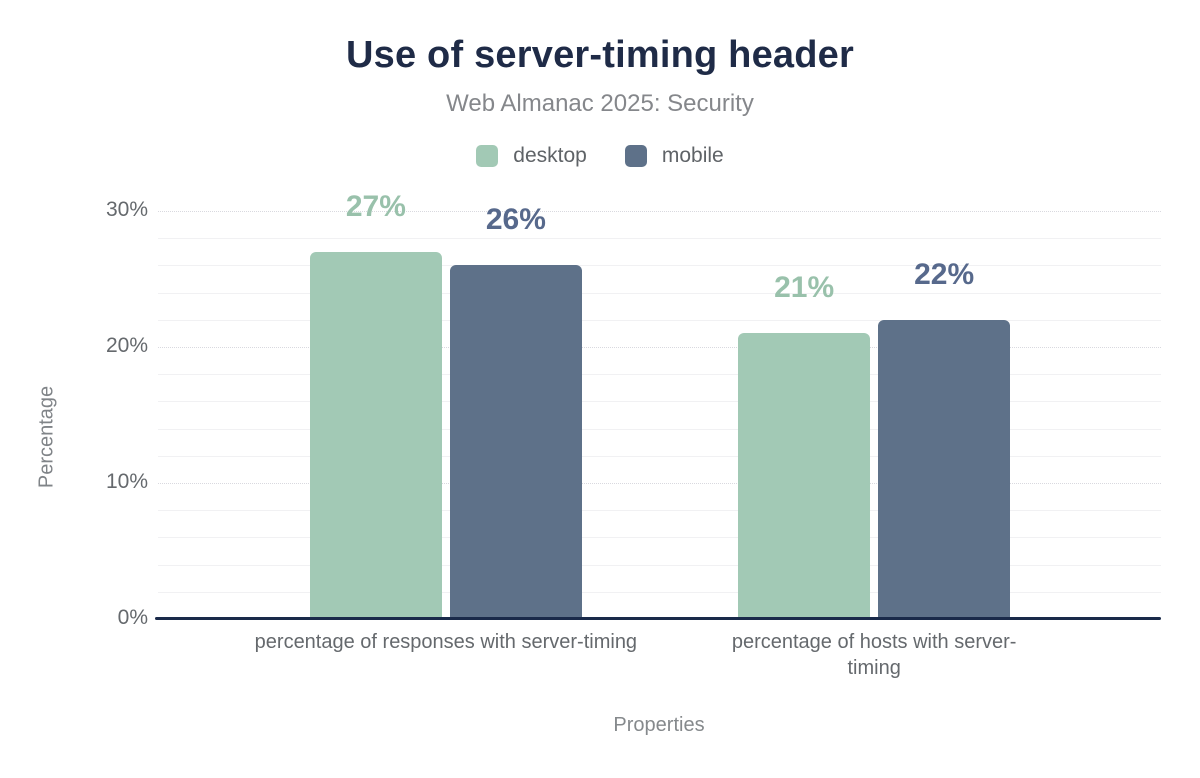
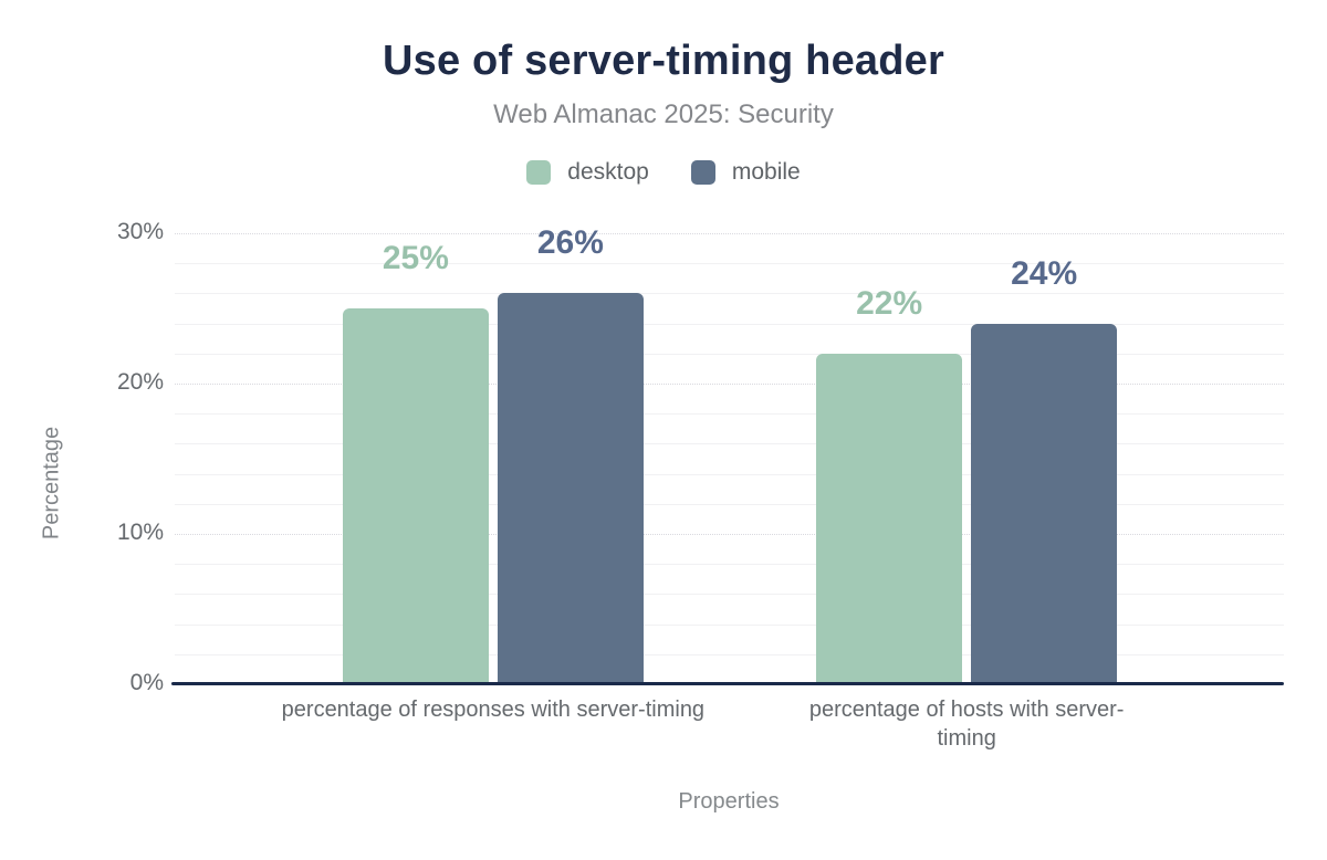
desktop/percentage of responses with server-timing: 27% -> 25%
desktop/percentage of hosts with server-timing: 21% -> 22%
mobile/percentage of hosts with server-timing: 22% -> 24%
